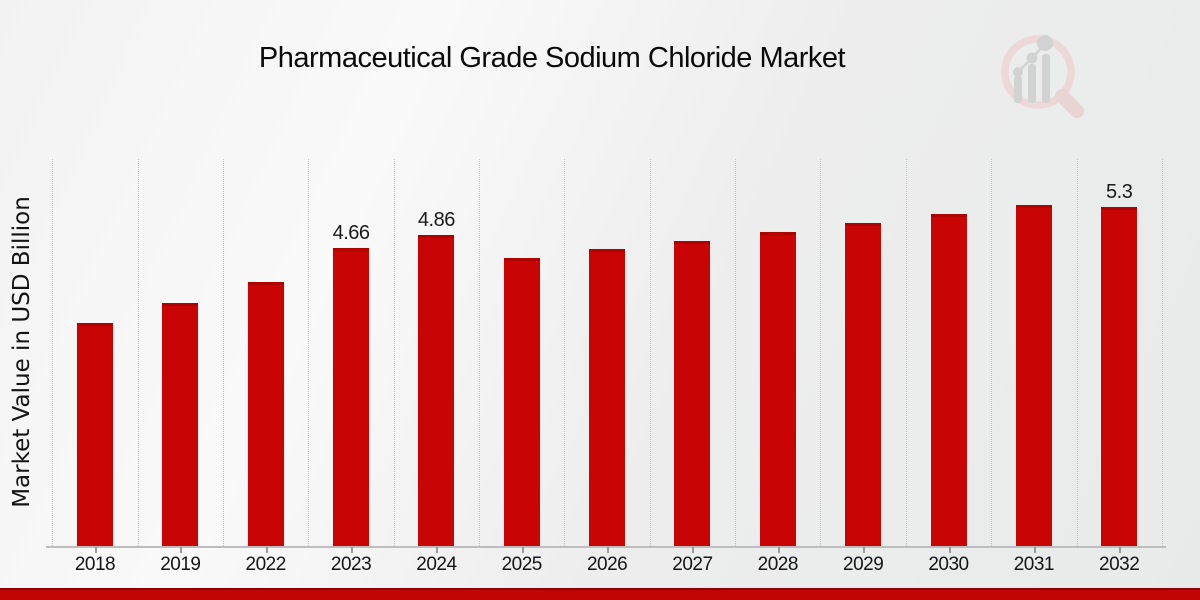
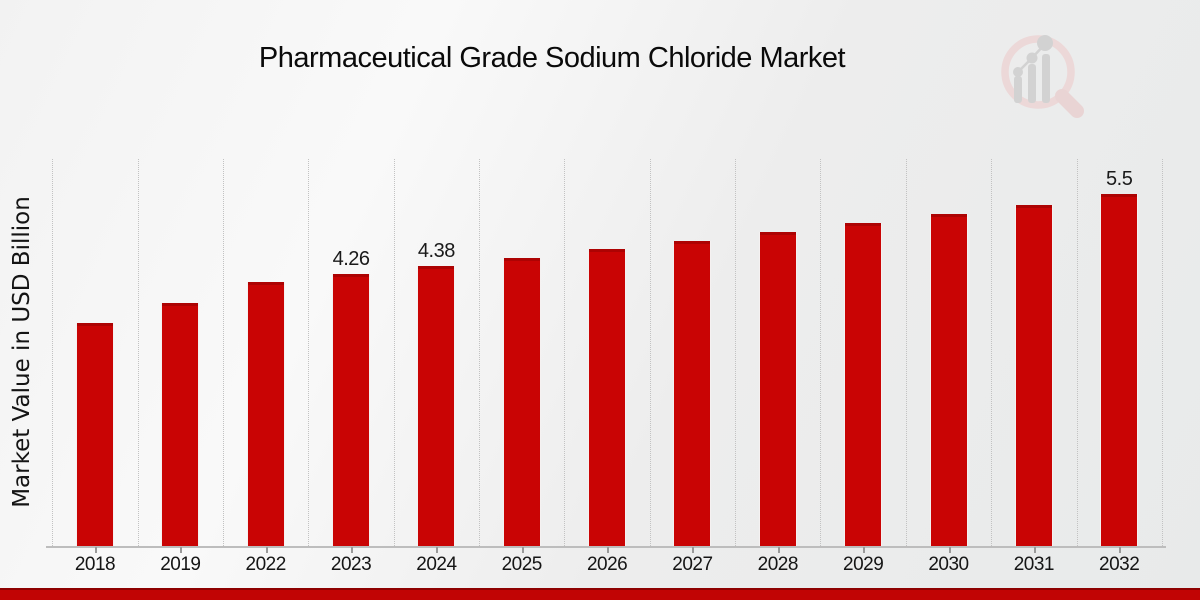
2023: 4.66 -> 4.26
2024: 4.86 -> 4.38
2032: 5.3 -> 5.5
